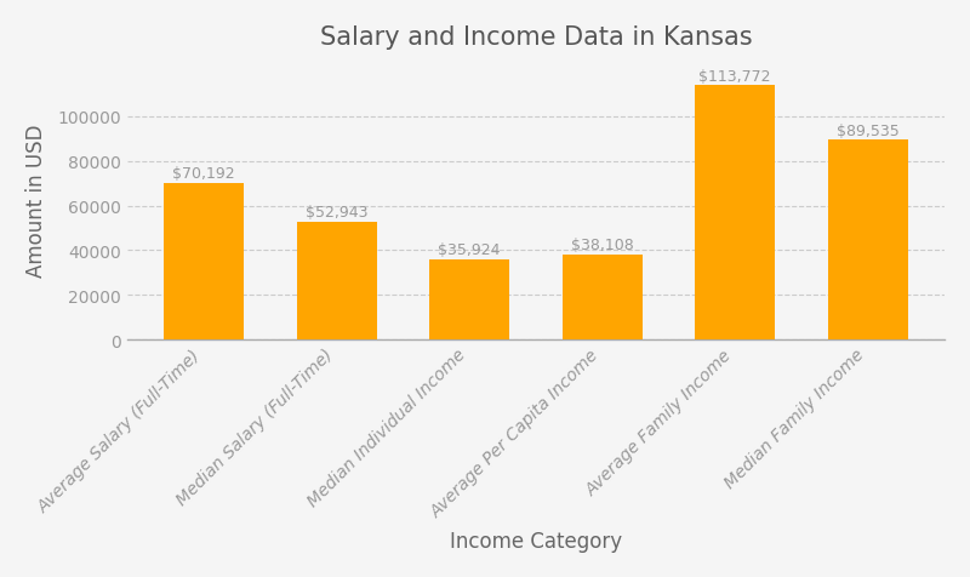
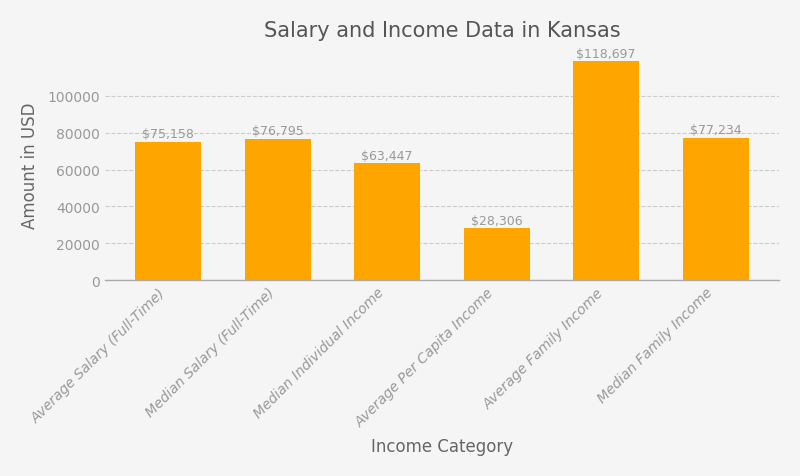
Average Salary (Full-Time): $70,192 -> $75,158
Median Salary (Full-Time): $52,943 -> $76,795
Median Individual Income: $35,924 -> $63,447
Average Per Capita Income: $38,108 -> $28,306
Average Family Income: $113,772 -> $118,697
Median Family Income: $89,535 -> $77,234
